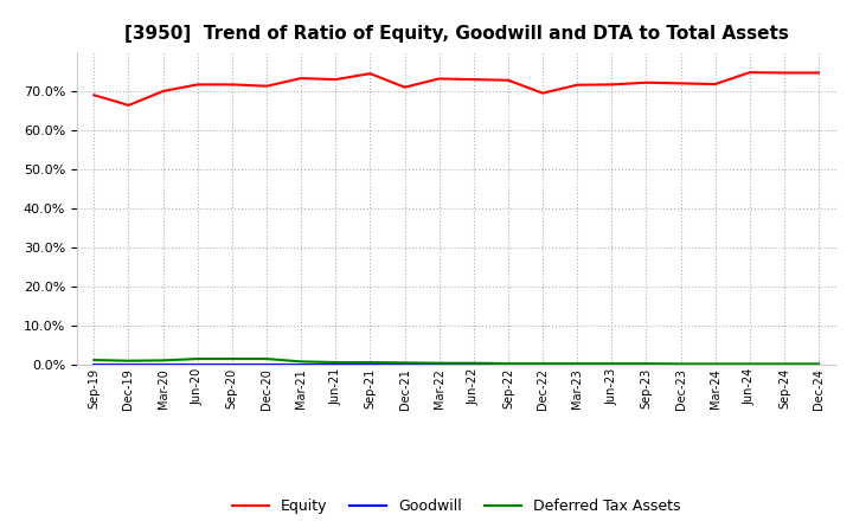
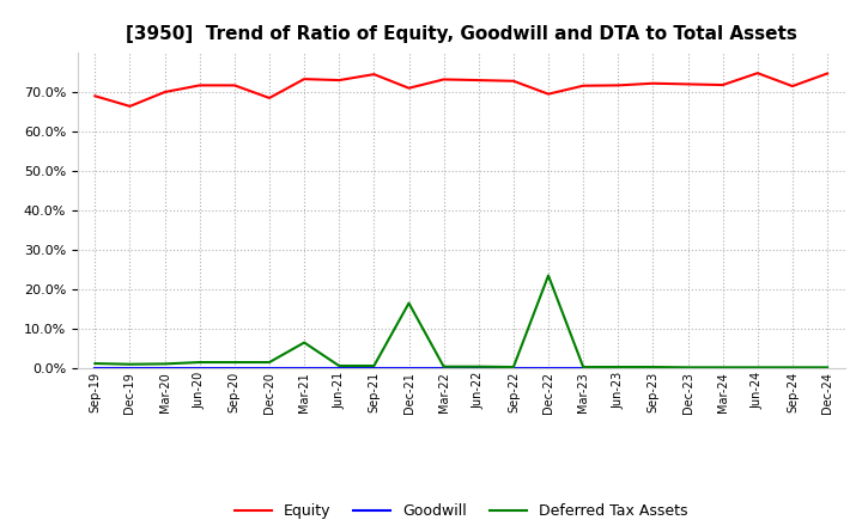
Equity/Dec-20: 71.3% -> 68.5%
Deferred Tax Assets/Mar-21: 0.8% -> 6.5%
Deferred Tax Assets/Dec-21: 0.5% -> 16.5%
Deferred Tax Assets/Dec-22: 0.3% -> 23.5%
Equity/Sep-24: 74.7% -> 71.5%
